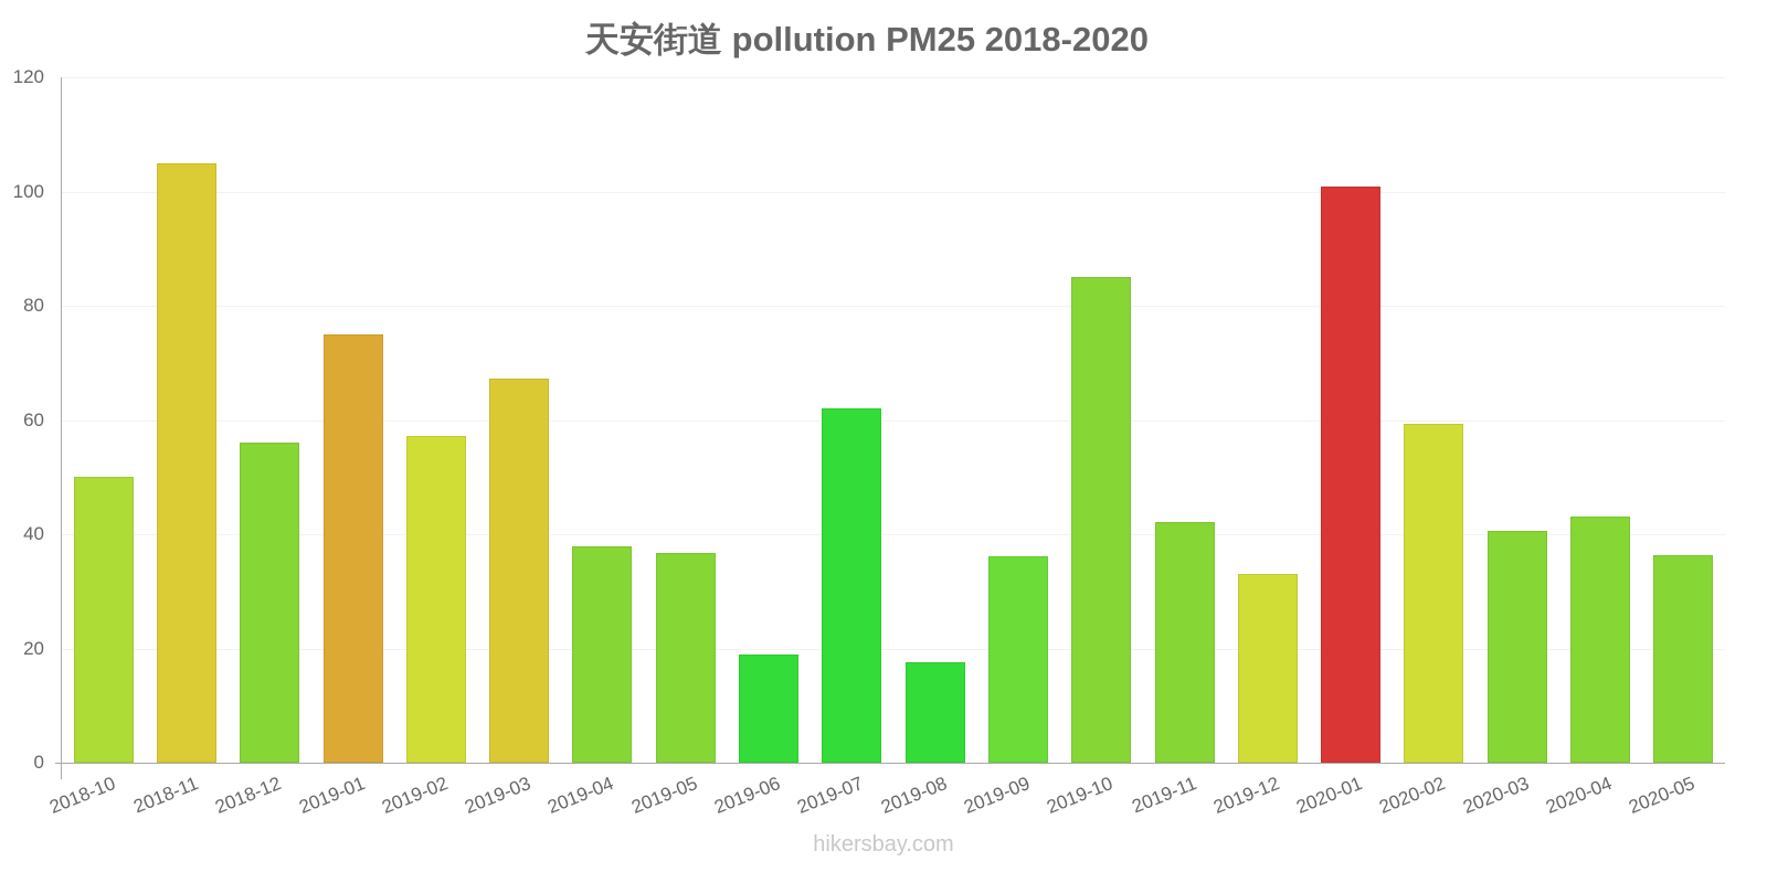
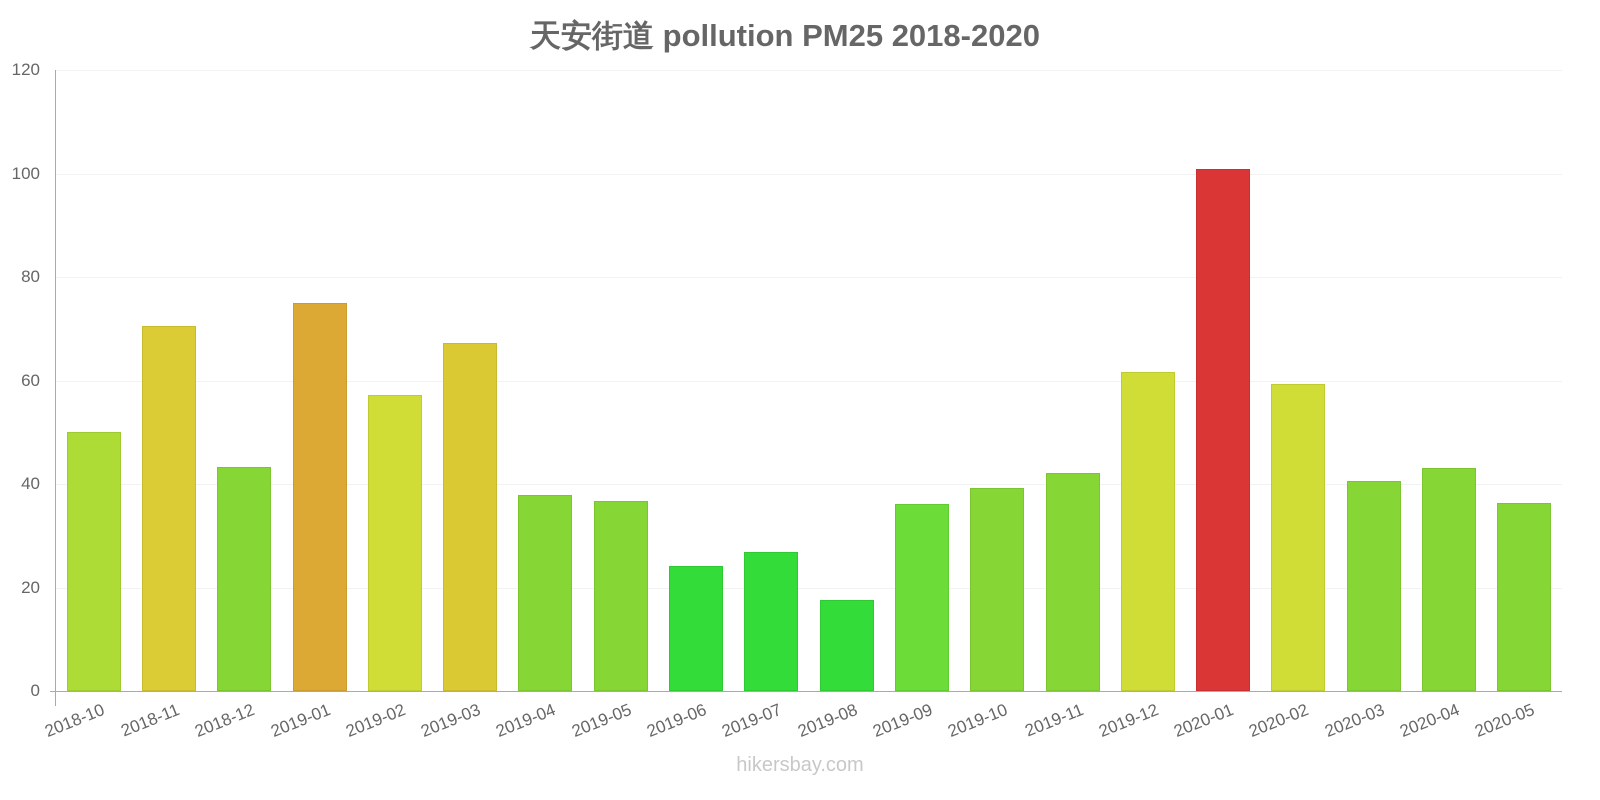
2018-11: 105 -> 71
2018-12: 56 -> 43
2019-06: 19 -> 24
2019-07: 62 -> 27
2019-10: 85 -> 39
2019-12: 33 -> 62
